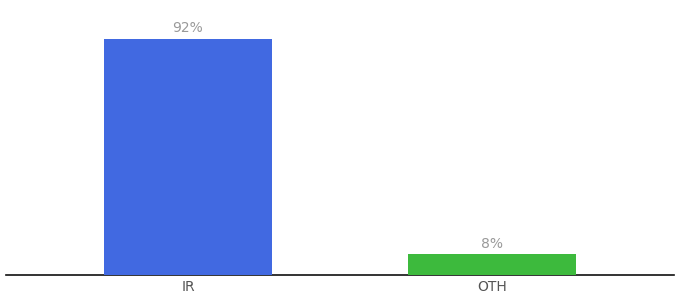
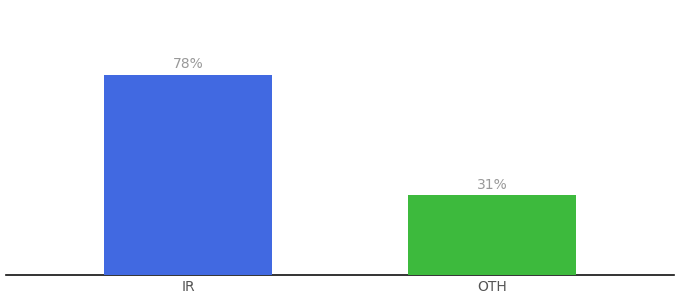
IR: 92% -> 78%
OTH: 8% -> 31%
